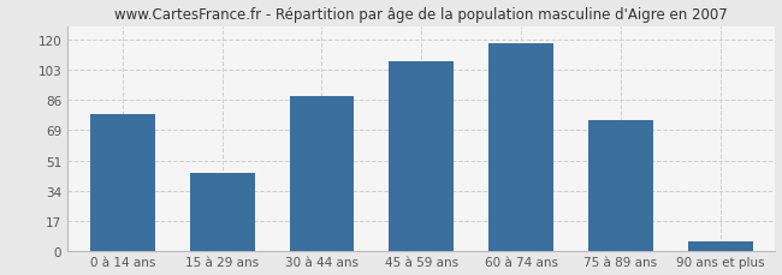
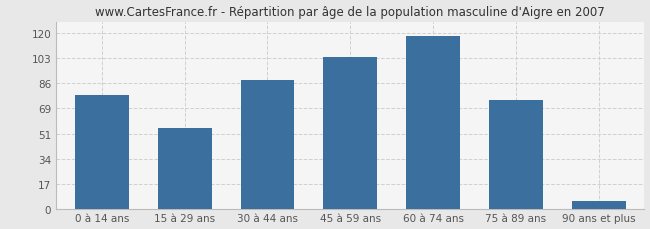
15 à 29 ans: 44 -> 55
45 à 59 ans: 108 -> 104
